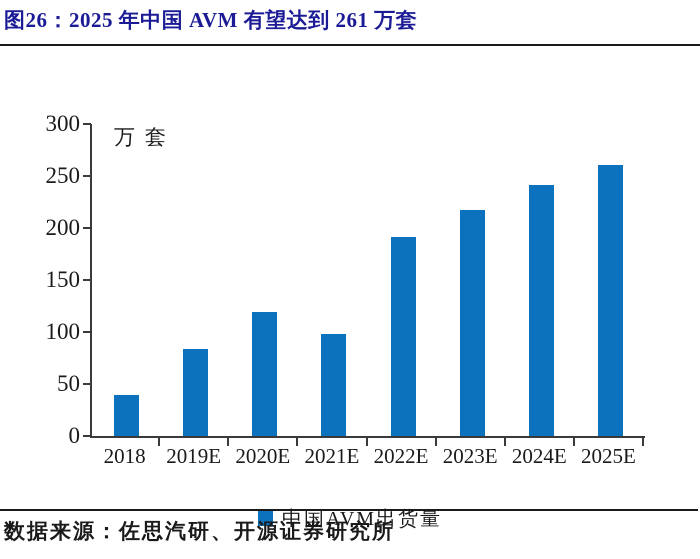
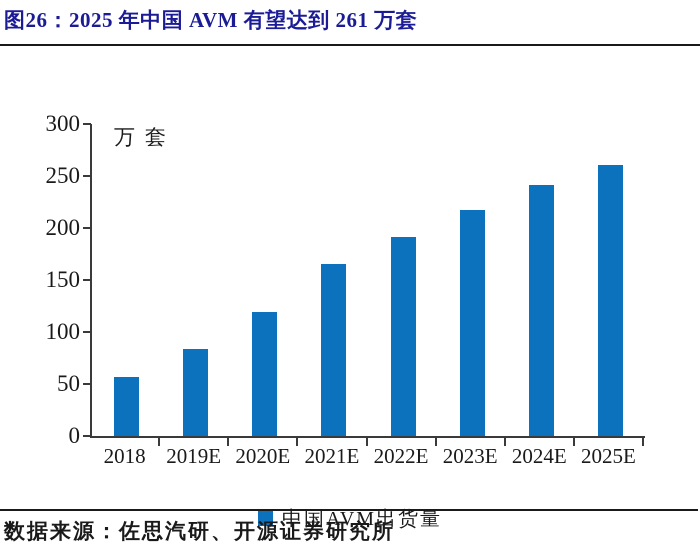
2018: 39 -> 57
2021E: 98 -> 165
